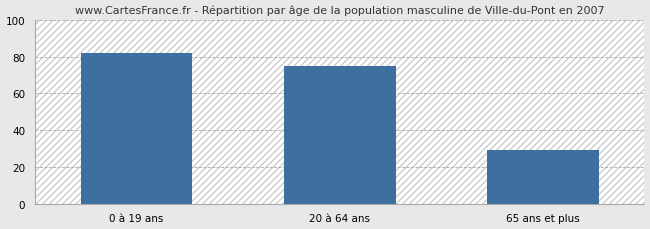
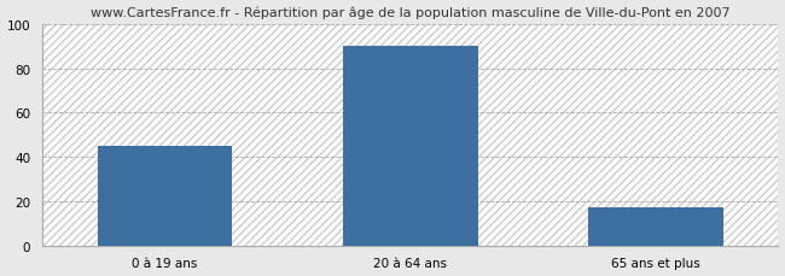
0 à 19 ans: 82 -> 45
20 à 64 ans: 75 -> 90
65 ans et plus: 29 -> 17
